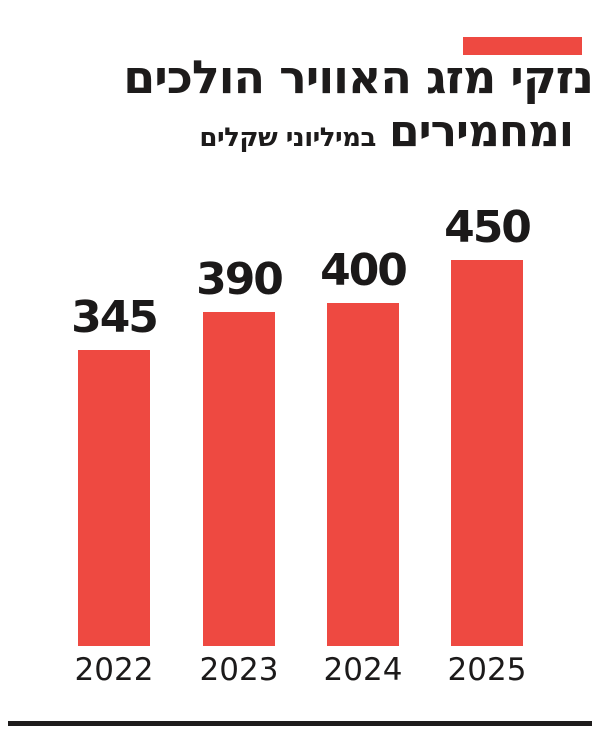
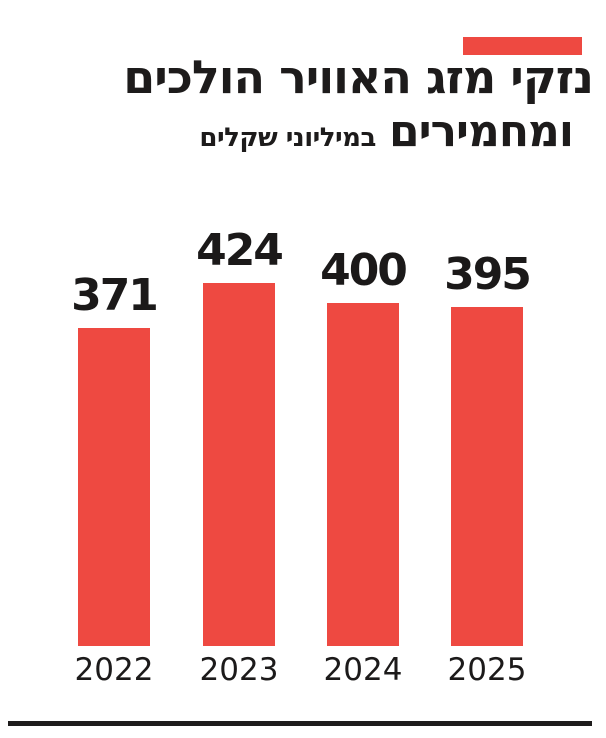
2022: 345 -> 371
2023: 390 -> 424
2025: 450 -> 395
